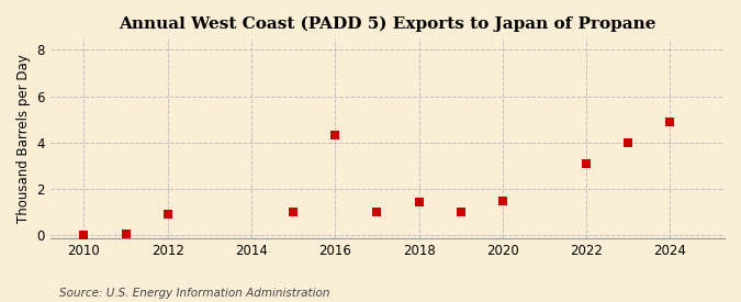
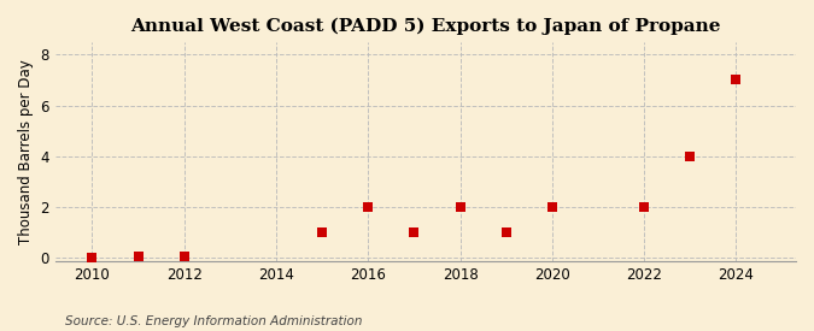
2012: 0.90 -> 0.05
2016: 4.30 -> 2.00
2018: 1.45 -> 2.00
2020: 1.50 -> 2.00
2022: 3.10 -> 2.00
2024: 4.90 -> 7.00
